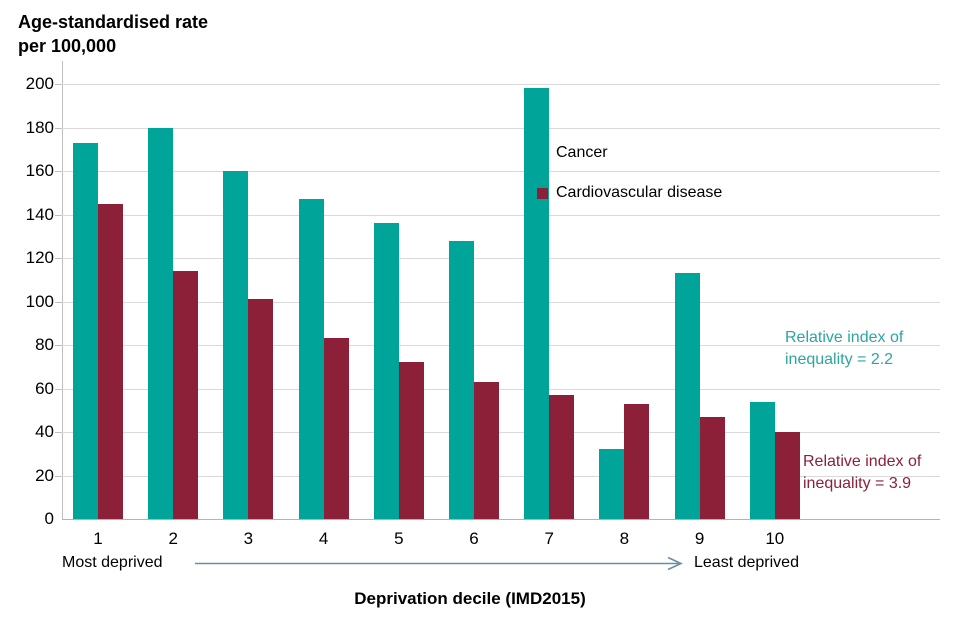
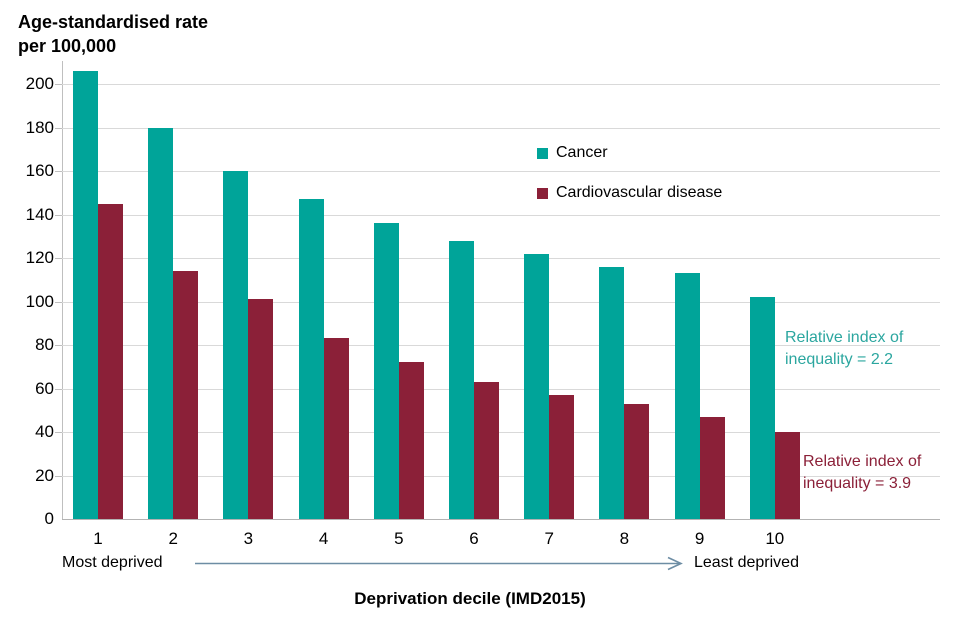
Cancer/1: 173 -> 206
Cancer/7: 198 -> 122
Cancer/8: 32 -> 116
Cancer/10: 54 -> 102
